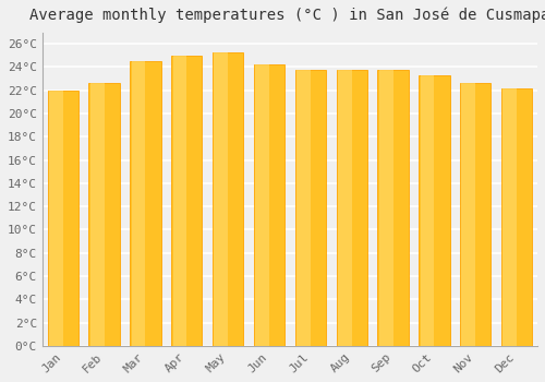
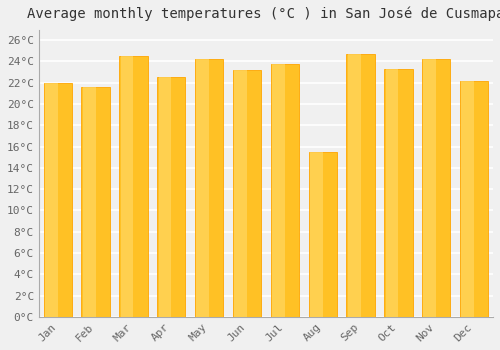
Feb: 22.6°C -> 21.6°C
Apr: 25.0°C -> 22.5°C
May: 25.3°C -> 24.2°C
Jun: 24.2°C -> 23.2°C
Aug: 23.8°C -> 15.5°C
Sep: 23.8°C -> 24.7°C
Nov: 22.6°C -> 24.2°C
